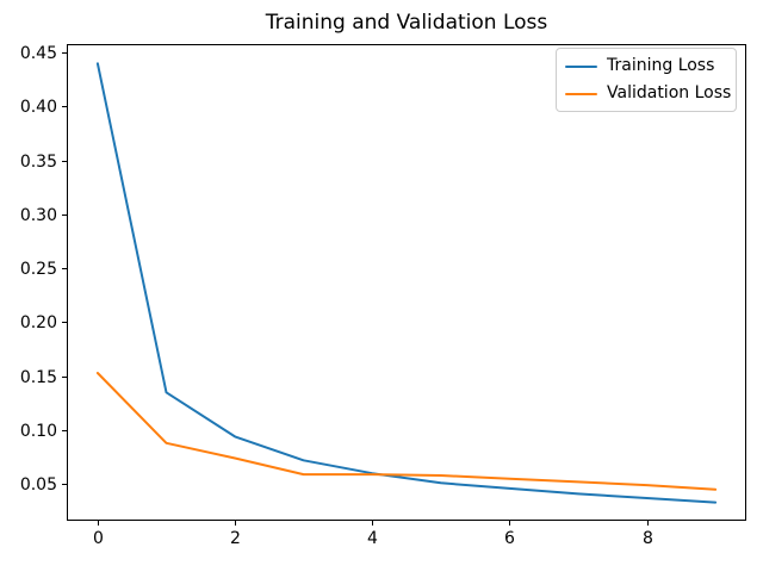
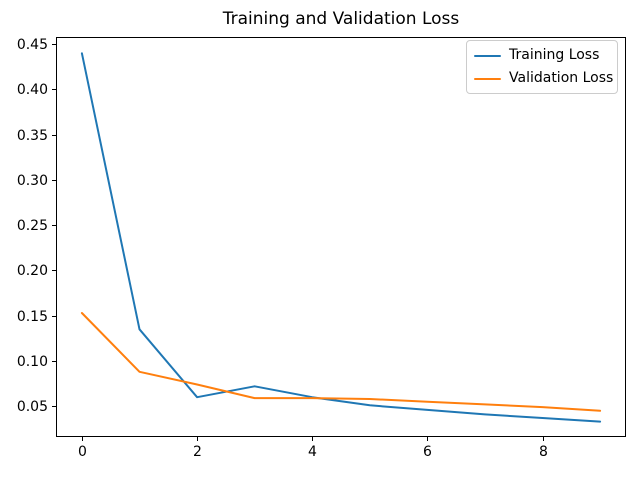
Training Loss/2: 0.09 -> 0.06
